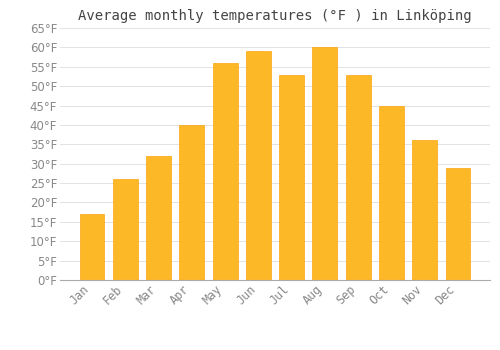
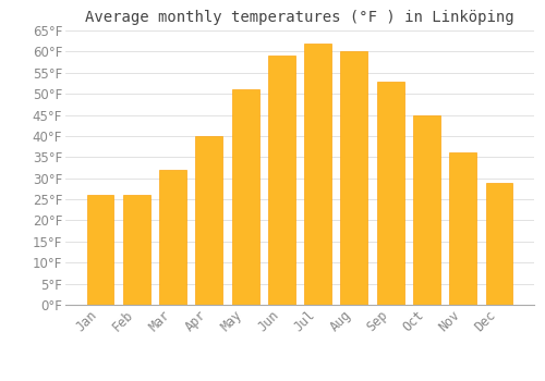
Jan: 17°F -> 26°F
May: 56°F -> 51°F
Jul: 53°F -> 62°F
